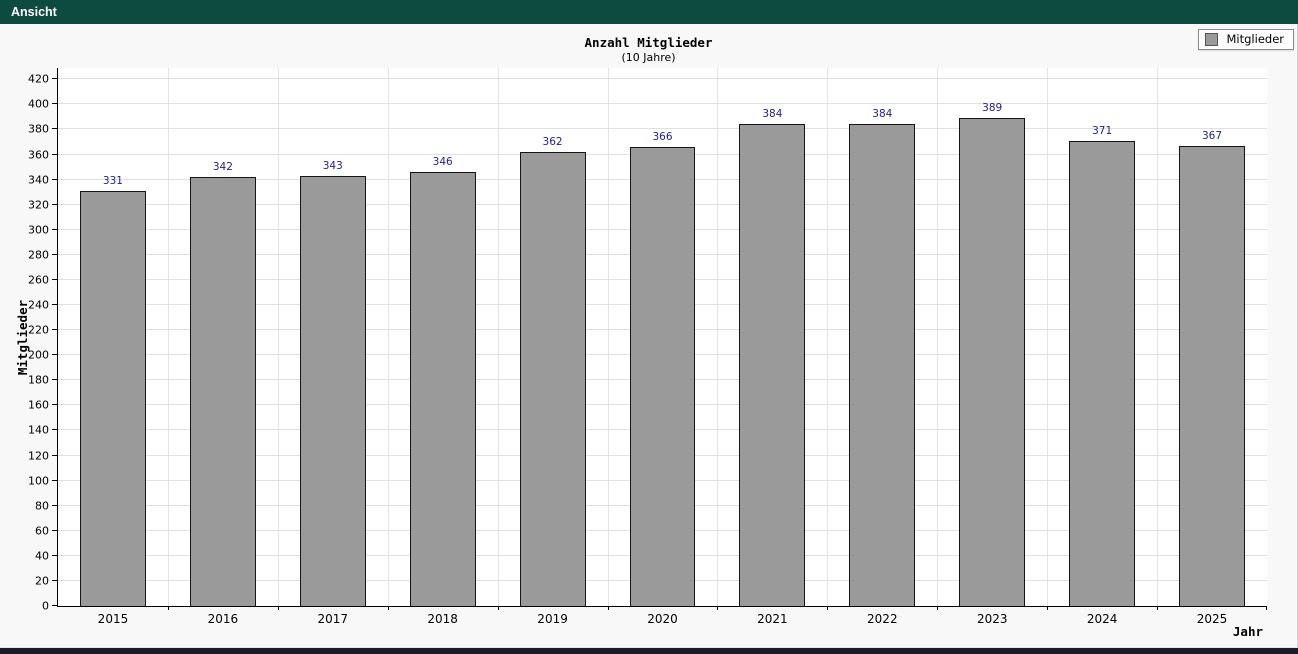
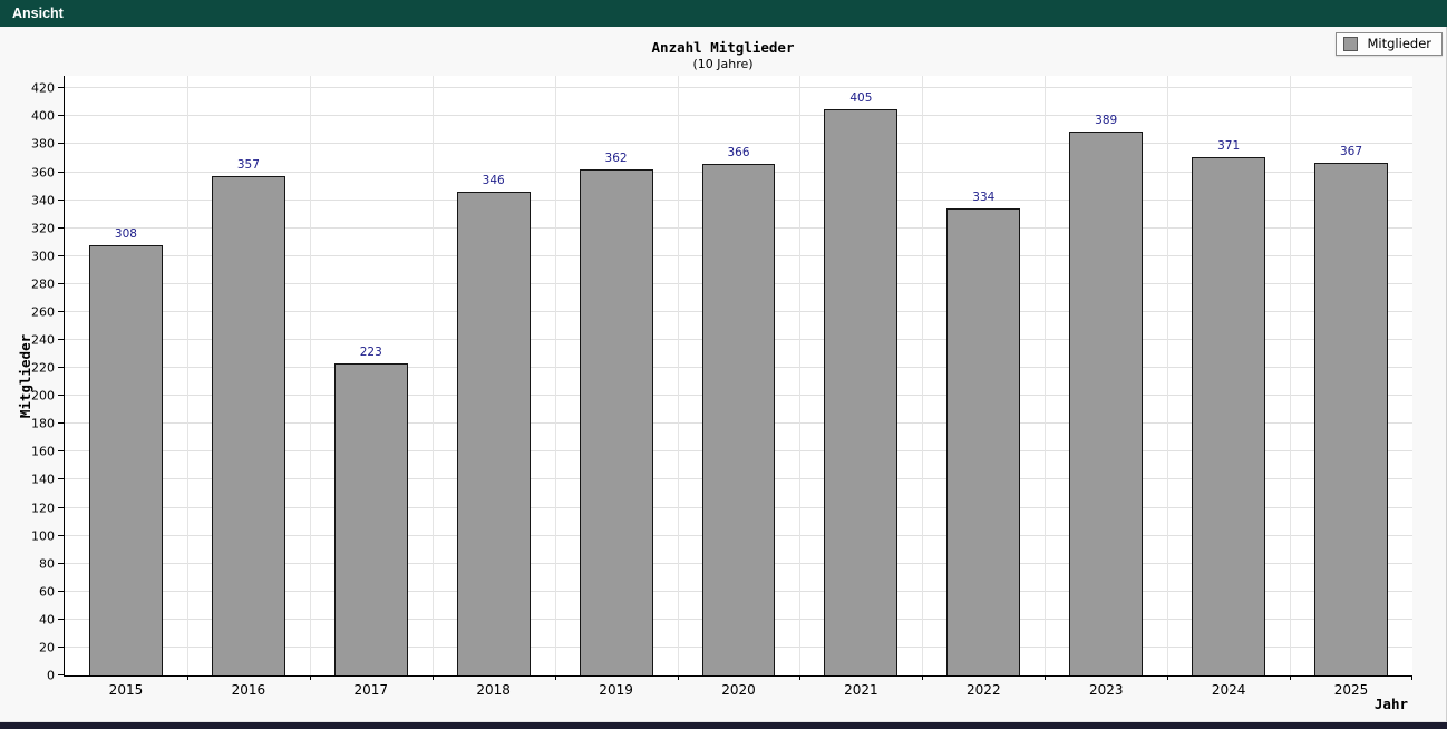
2015: 331 -> 308
2016: 342 -> 357
2017: 343 -> 223
2021: 384 -> 405
2022: 384 -> 334
